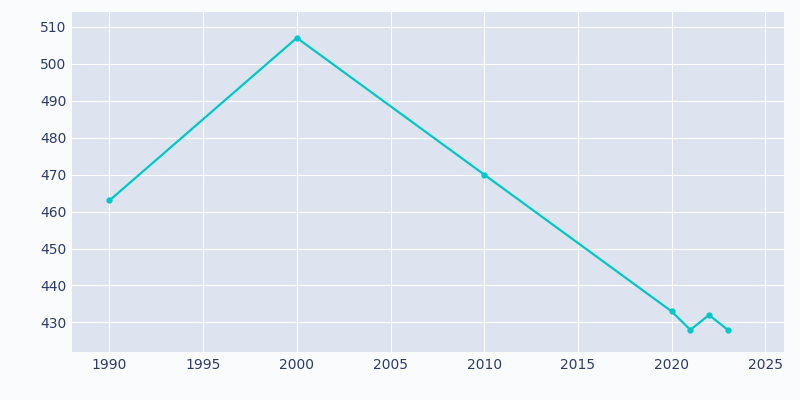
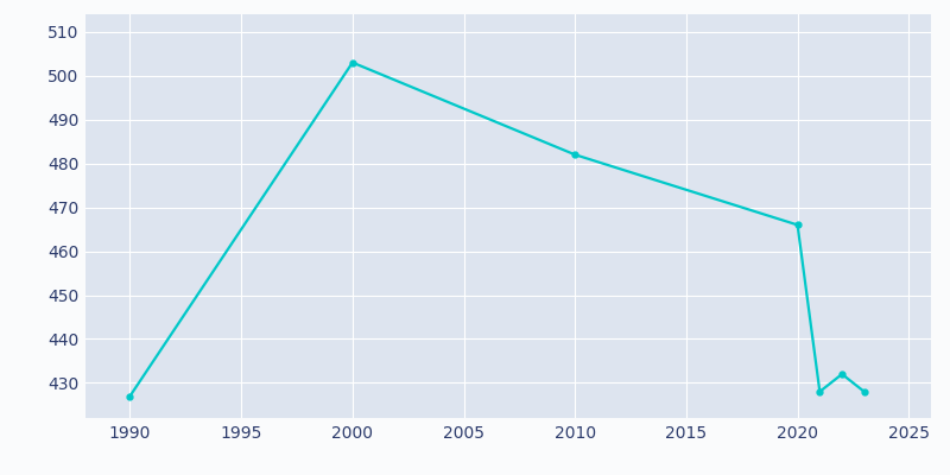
1990: 463 -> 427
2000: 507 -> 503
2010: 470 -> 482
2020: 433 -> 466
